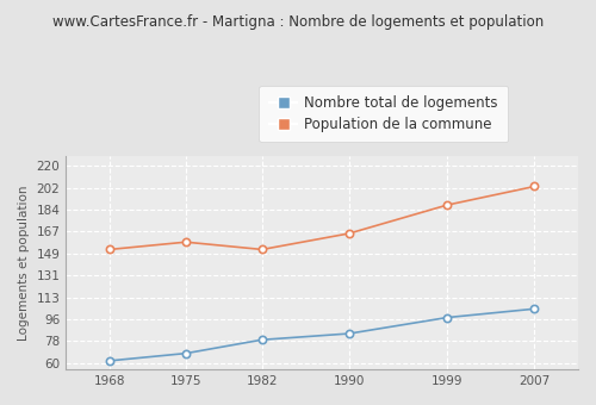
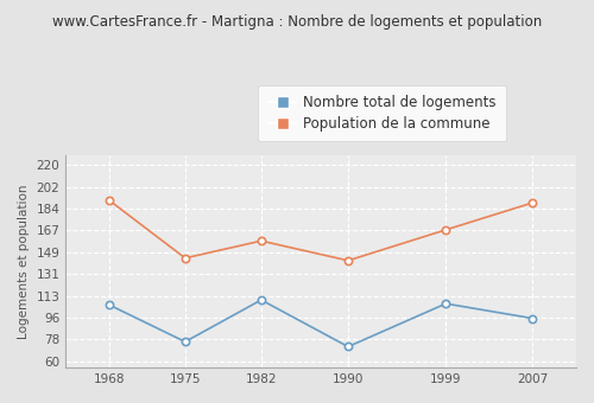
Nombre total de logements/1968: 62 -> 106
Population de la commune/1968: 152 -> 191
Nombre total de logements/1975: 68 -> 76
Population de la commune/1975: 158 -> 144
Nombre total de logements/1982: 79 -> 110
Population de la commune/1982: 152 -> 158
Nombre total de logements/1990: 84 -> 72
Population de la commune/1990: 165 -> 142
Nombre total de logements/1999: 97 -> 107
Population de la commune/1999: 188 -> 167
Nombre total de logements/2007: 104 -> 95
Population de la commune/2007: 203 -> 189
